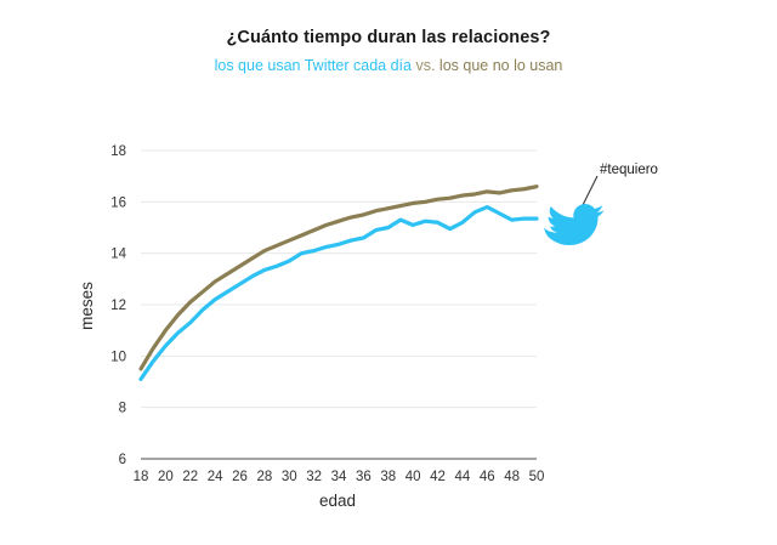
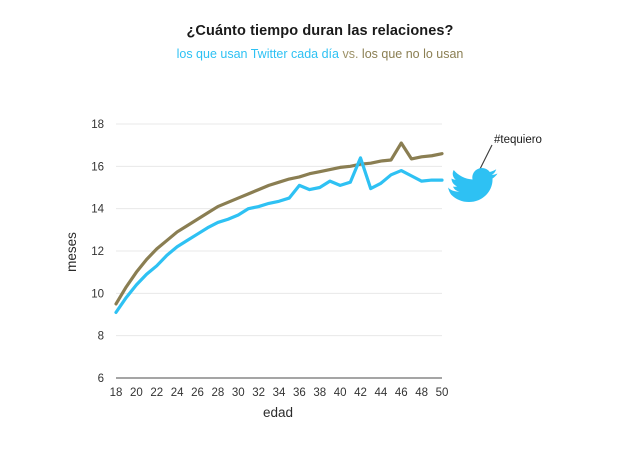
los que usan Twitter cada día/36: 14.6 -> 15.1
los que usan Twitter cada día/42: 15.2 -> 16.4
los que no lo usan/46: 16.4 -> 17.1
